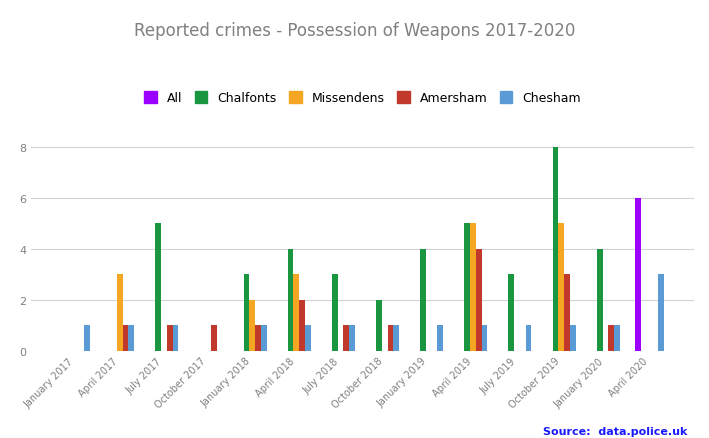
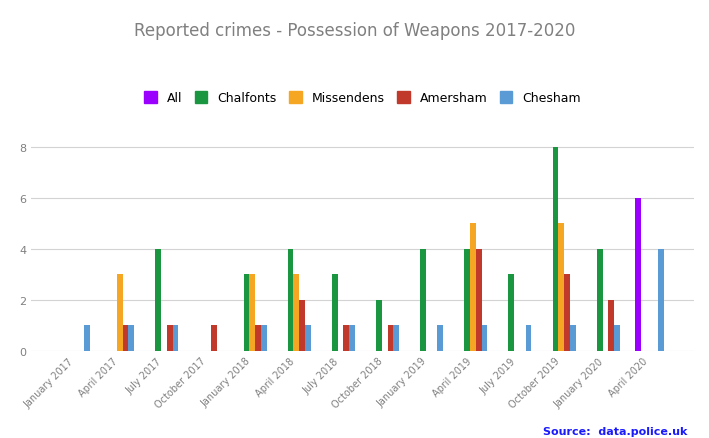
Chalfonts/July 2017: 5 -> 4
Missendens/January 2018: 2 -> 3
Chalfonts/April 2019: 5 -> 4
Amersham/January 2020: 1 -> 2
Chesham/April 2020: 3 -> 4
